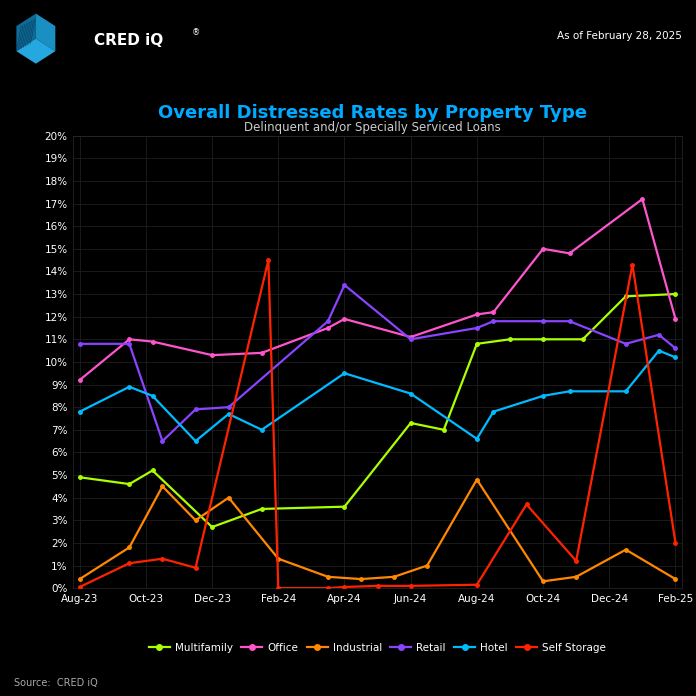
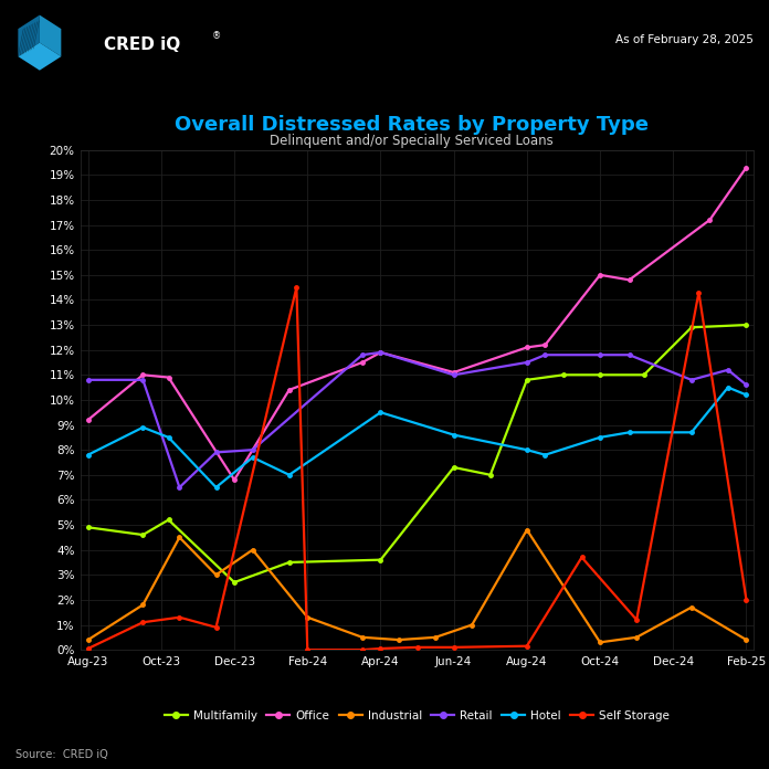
Office/Dec-23: 10.3% -> 6.8%
Retail/Apr-24: 13.4% -> 11.9%
Hotel/Aug-24: 6.6% -> 8.0%
Office/Feb-25: 11.9% -> 19.3%
